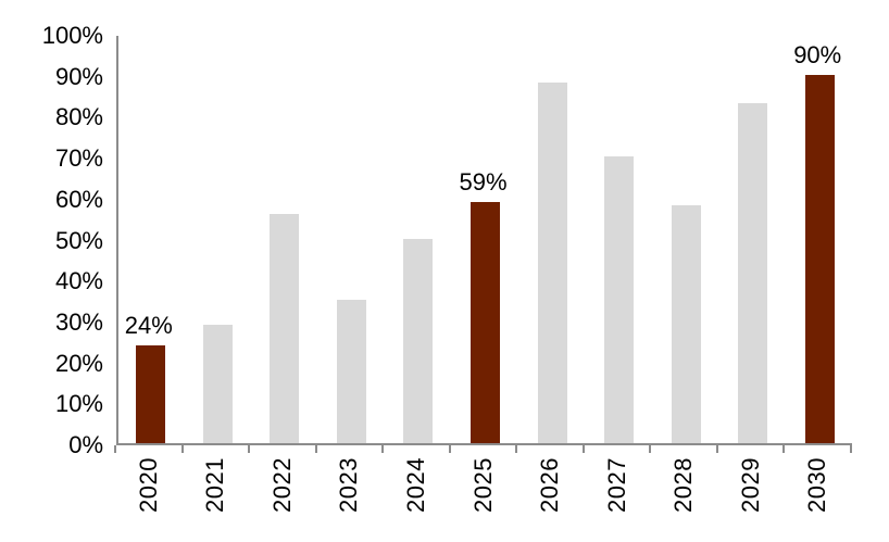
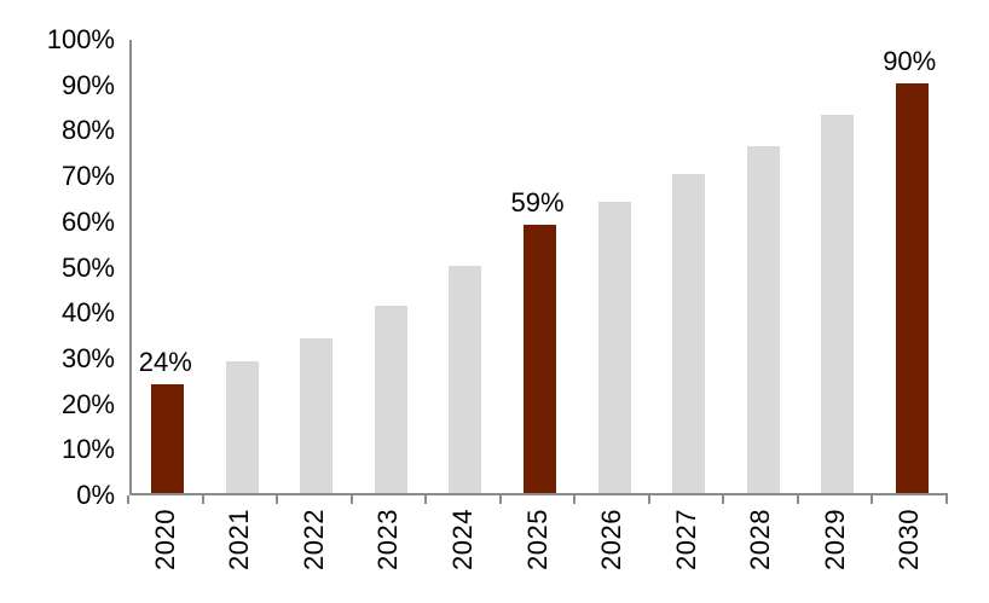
2022: 56% -> 34%
2023: 35% -> 41%
2026: 88% -> 64%
2028: 58% -> 76%
